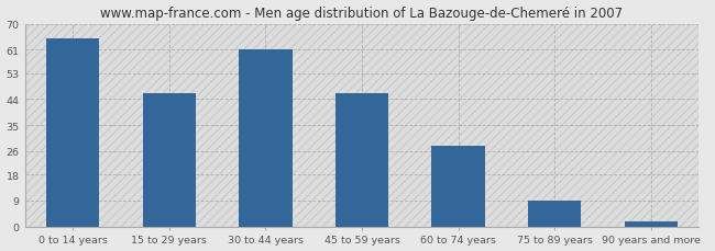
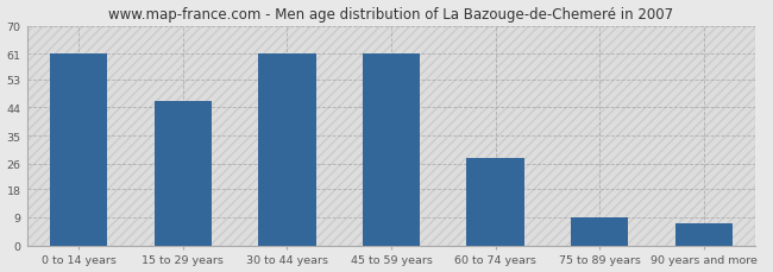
0 to 14 years: 65 -> 61
45 to 59 years: 46 -> 61
90 years and more: 2 -> 7
